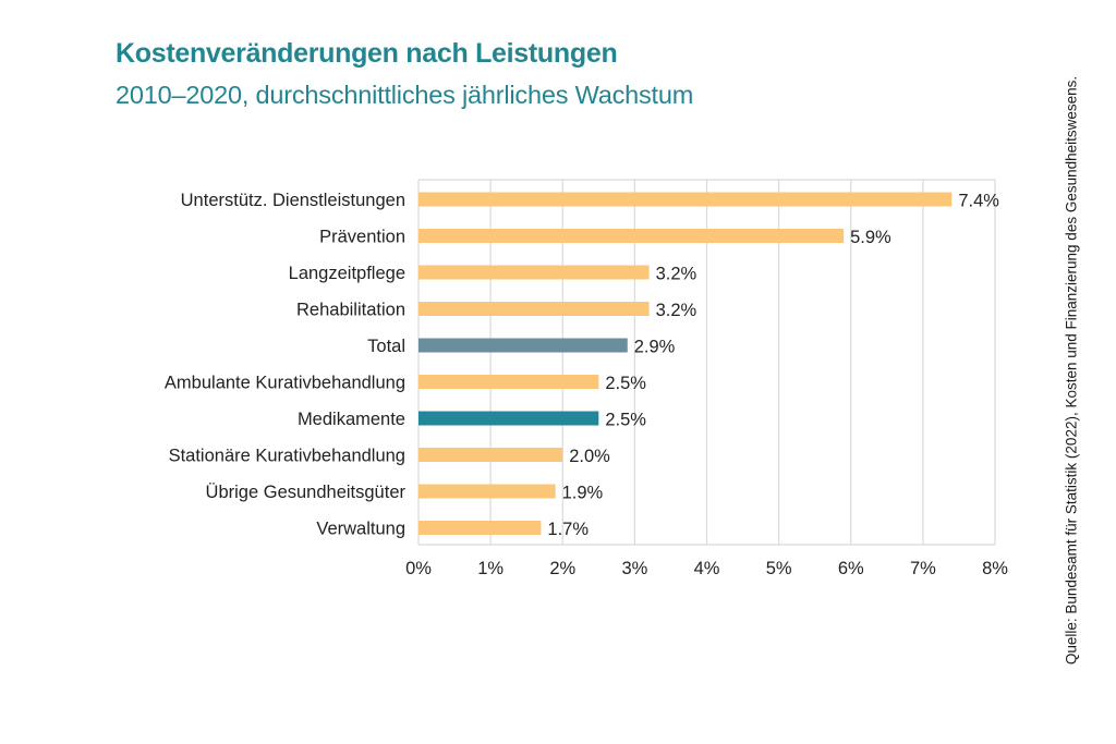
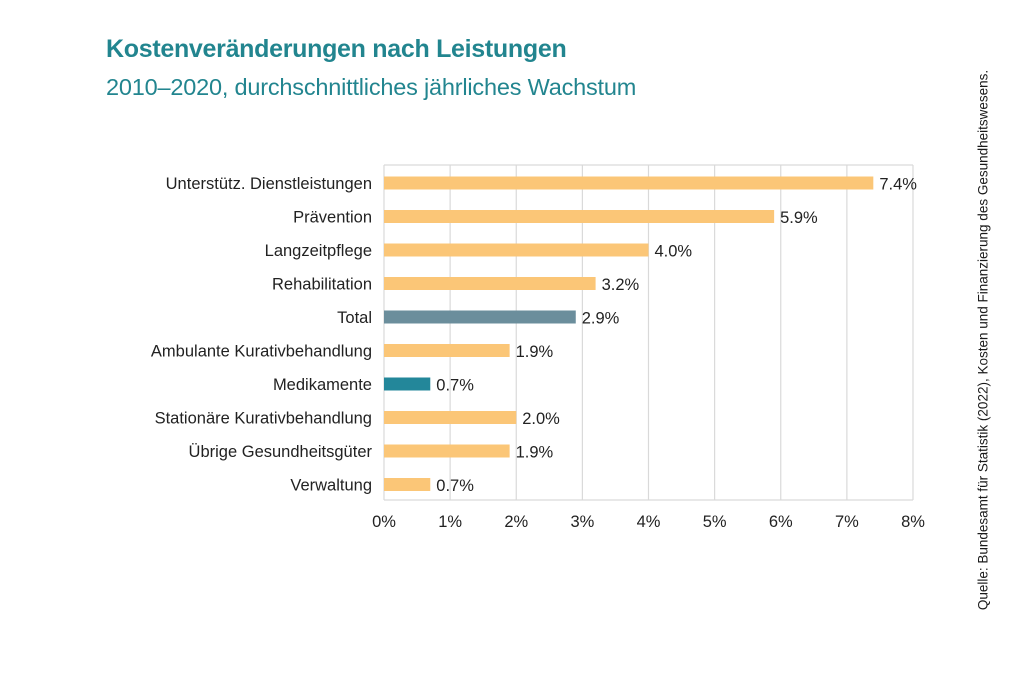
Langzeitpflege: 3.2% -> 4.0%
Ambulante Kurativbehandlung: 2.5% -> 1.9%
Medikamente: 2.5% -> 0.7%
Verwaltung: 1.7% -> 0.7%
